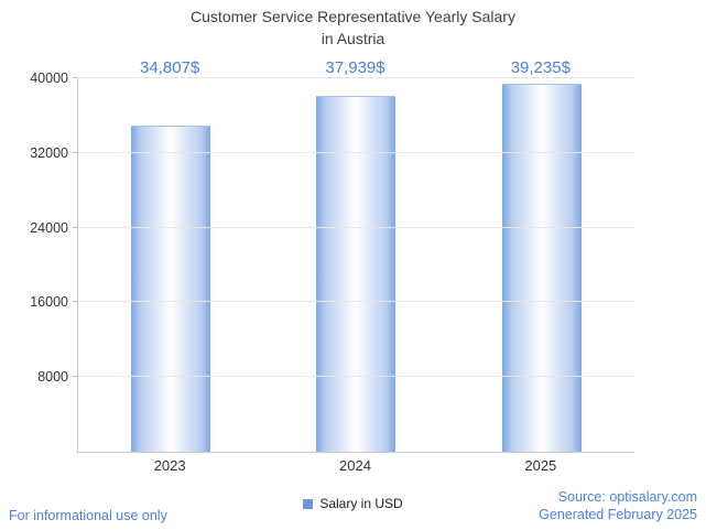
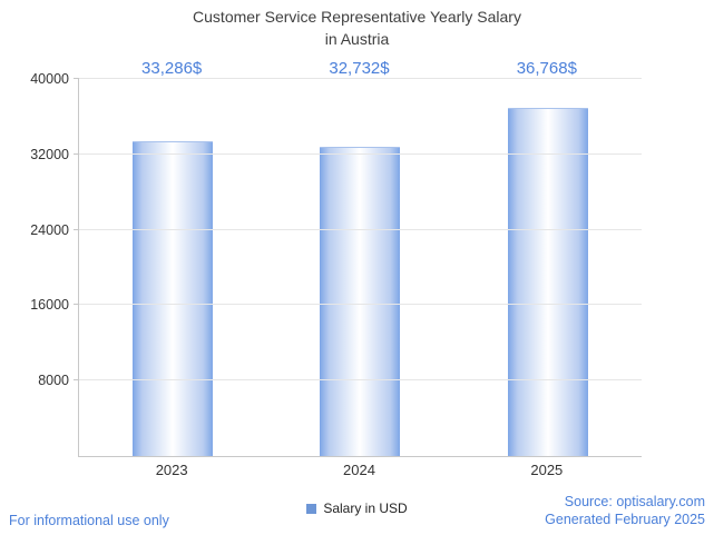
2023: 34,807 -> 33,286
2024: 37,939 -> 32,732
2025: 39,235 -> 36,768
